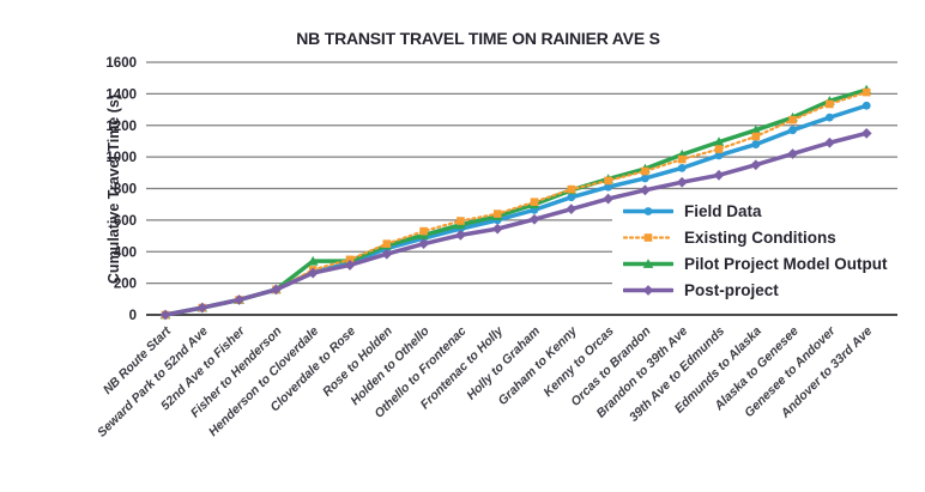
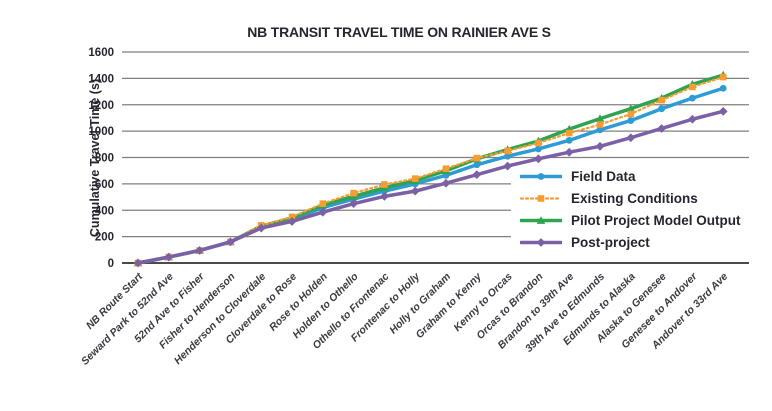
Pilot Project Model Output/Henderson to Cloverdale: 340 -> 280
